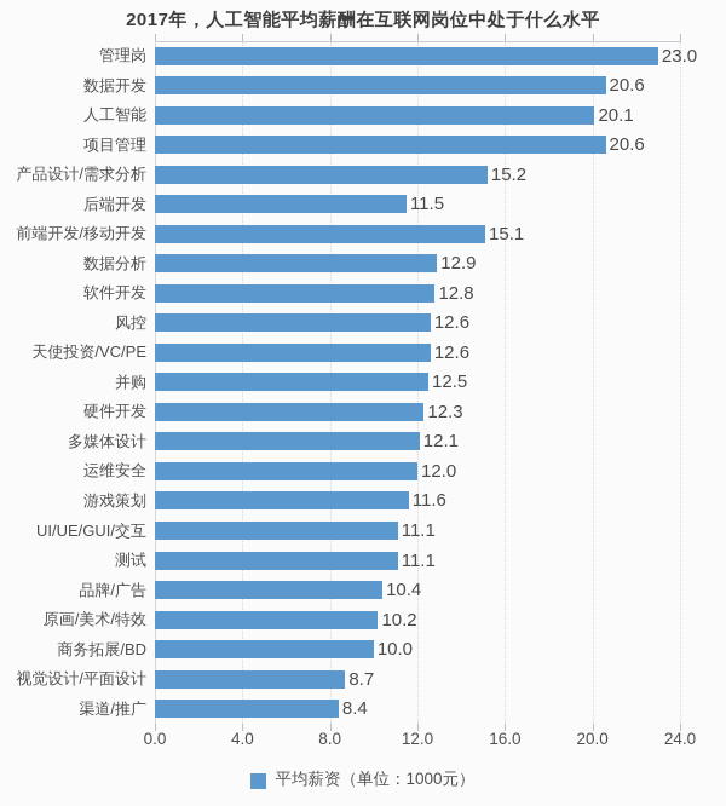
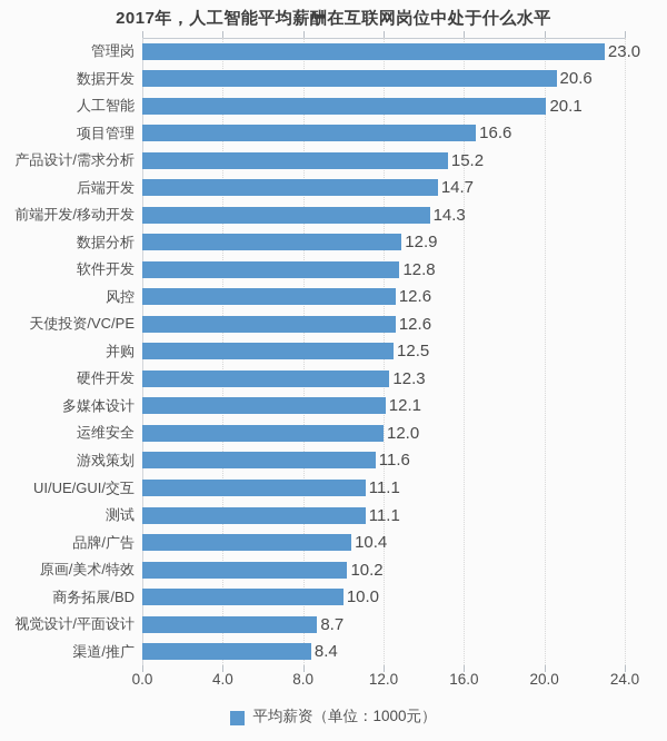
项目管理: 20.6 -> 16.6
后端开发: 11.5 -> 14.7
前端开发/移动开发: 15.1 -> 14.3
